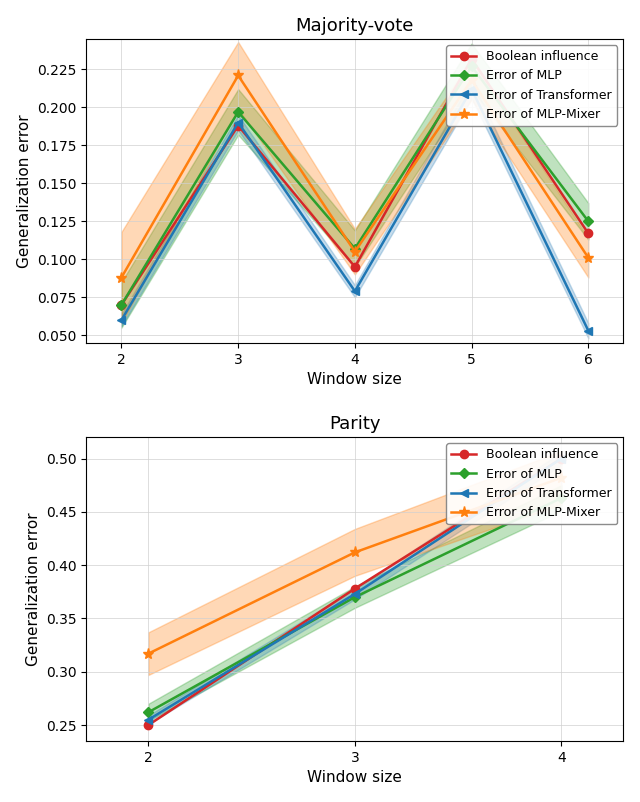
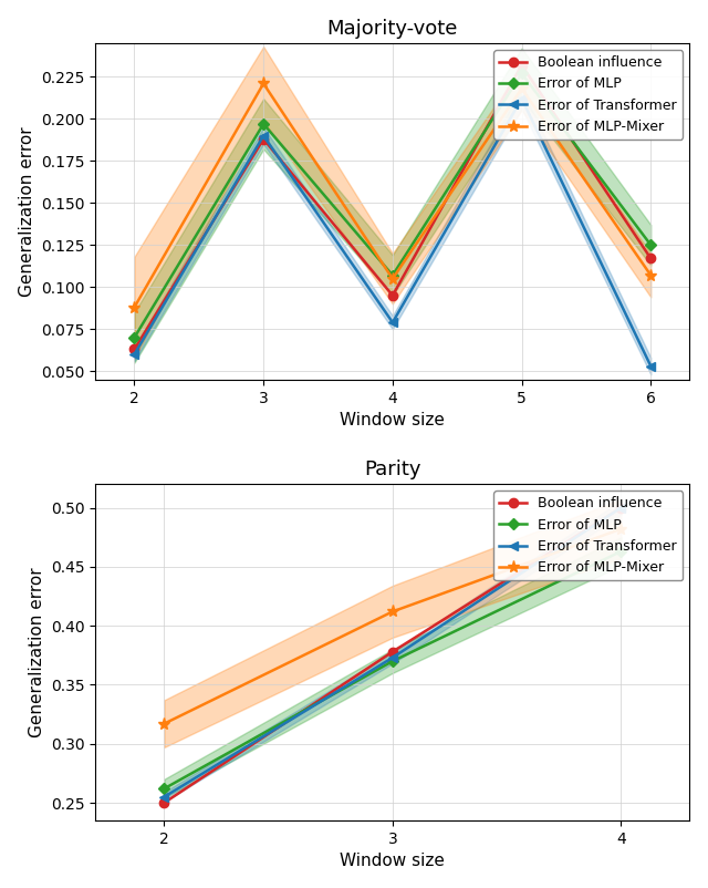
Majority-vote/Boolean influence/2: 0.070 -> 0.063
Majority-vote/Error of MLP-Mixer/6: 0.101 -> 0.107
